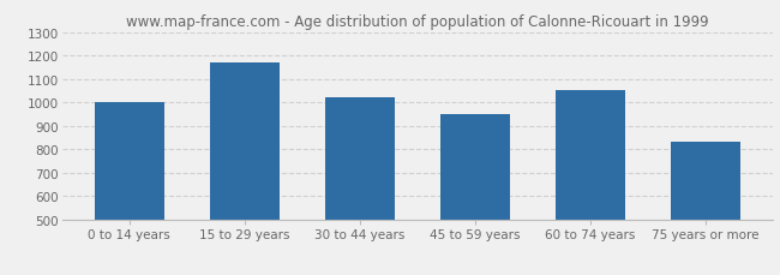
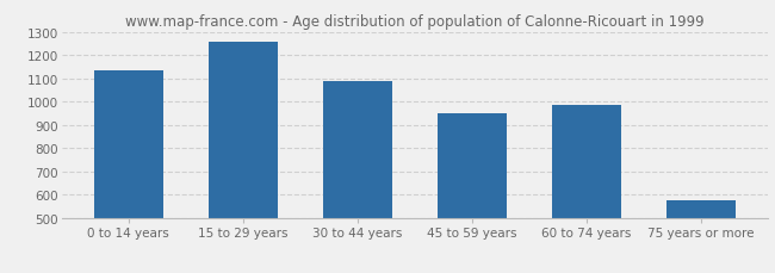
0 to 14 years: 1000 -> 1140
15 to 29 years: 1170 -> 1260
30 to 44 years: 1020 -> 1090
60 to 74 years: 1050 -> 990
75 years or more: 830 -> 580
